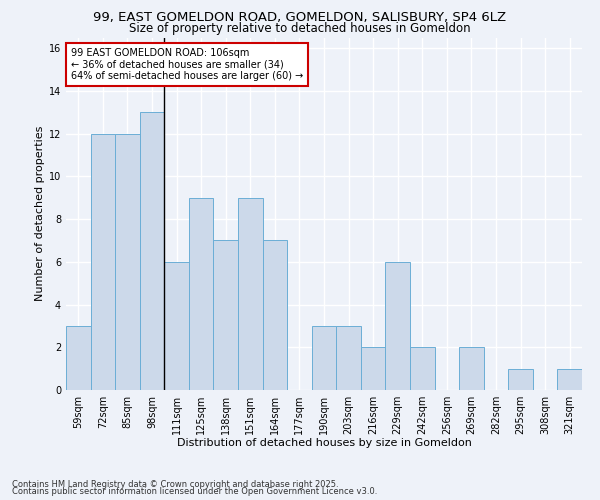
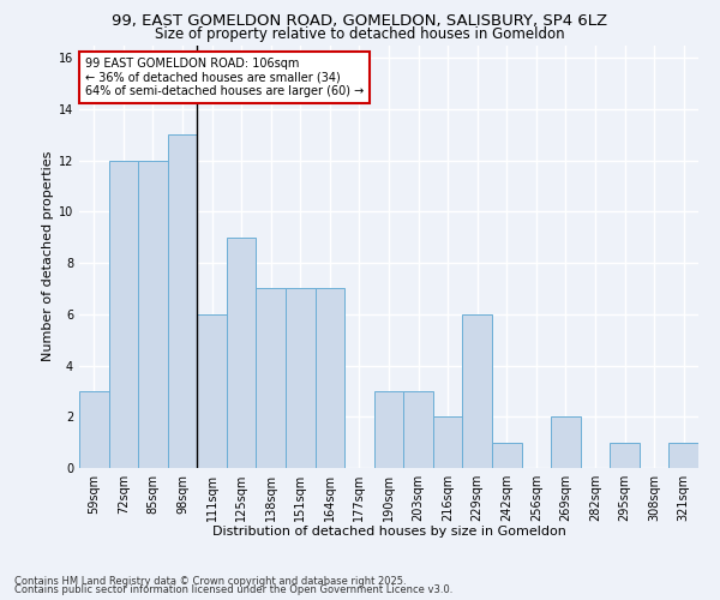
151sqm: 9 -> 7
242sqm: 2 -> 1
